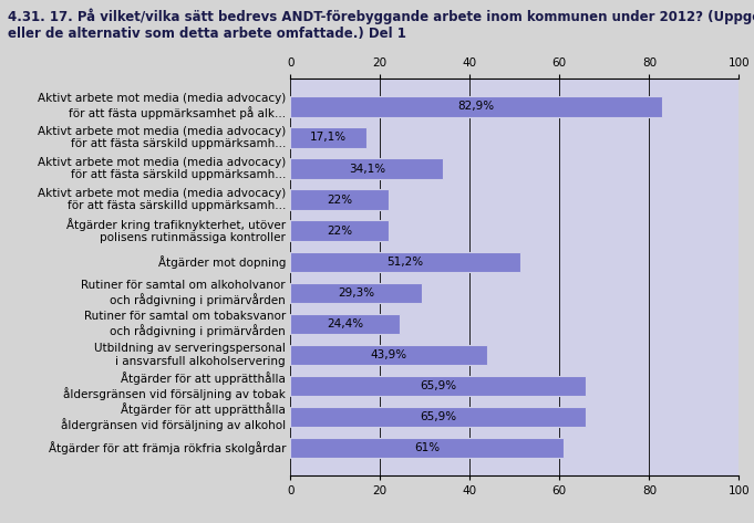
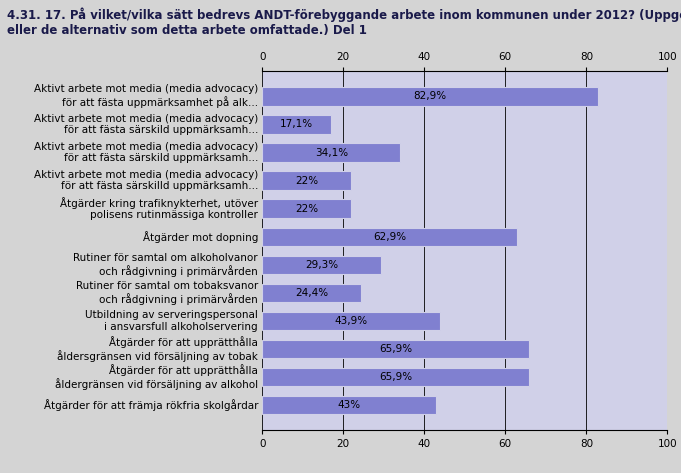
Åtgärder mot dopning: 51,2% -> 62,9%
Åtgärder för att främja rökfria skolgårdar: 61% -> 43%
